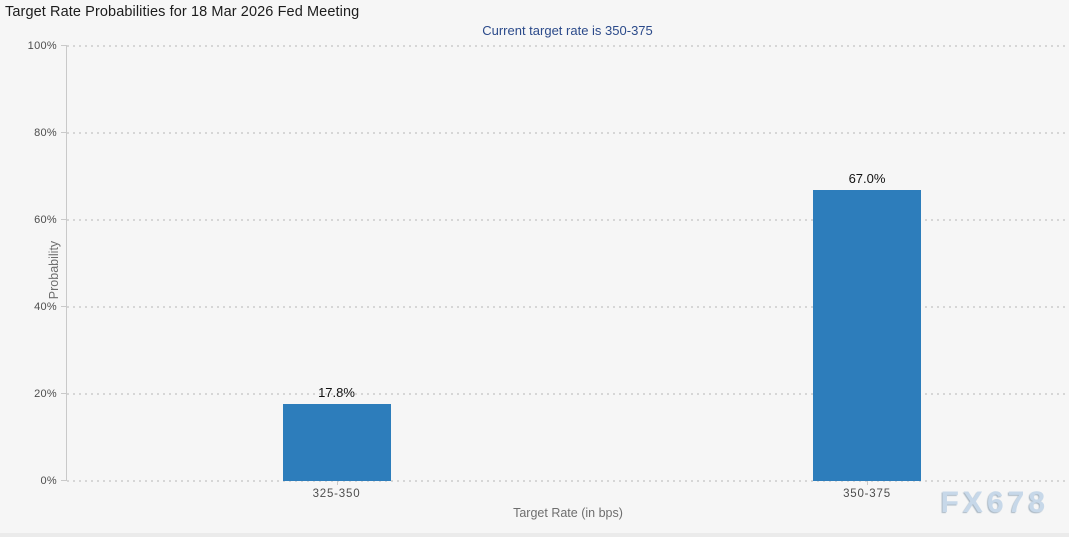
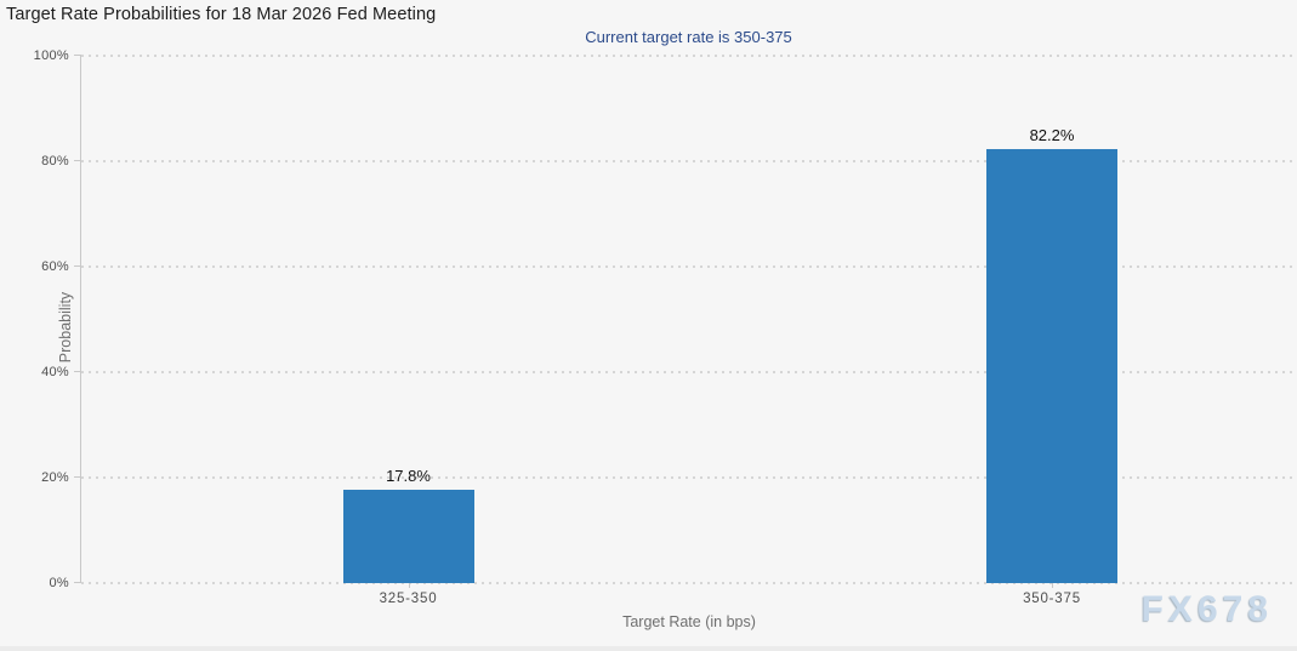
350-375: 67.0% -> 82.2%
